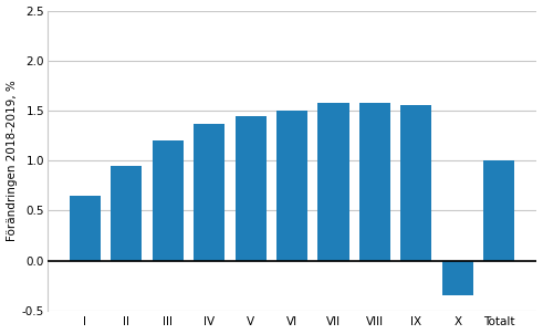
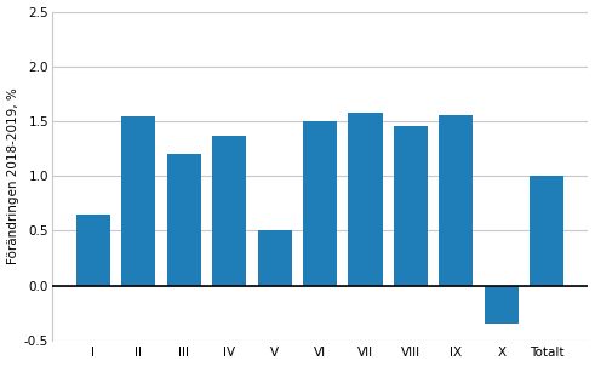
II: 0.95 -> 1.54
V: 1.45 -> 0.50
VIII: 1.58 -> 1.46
